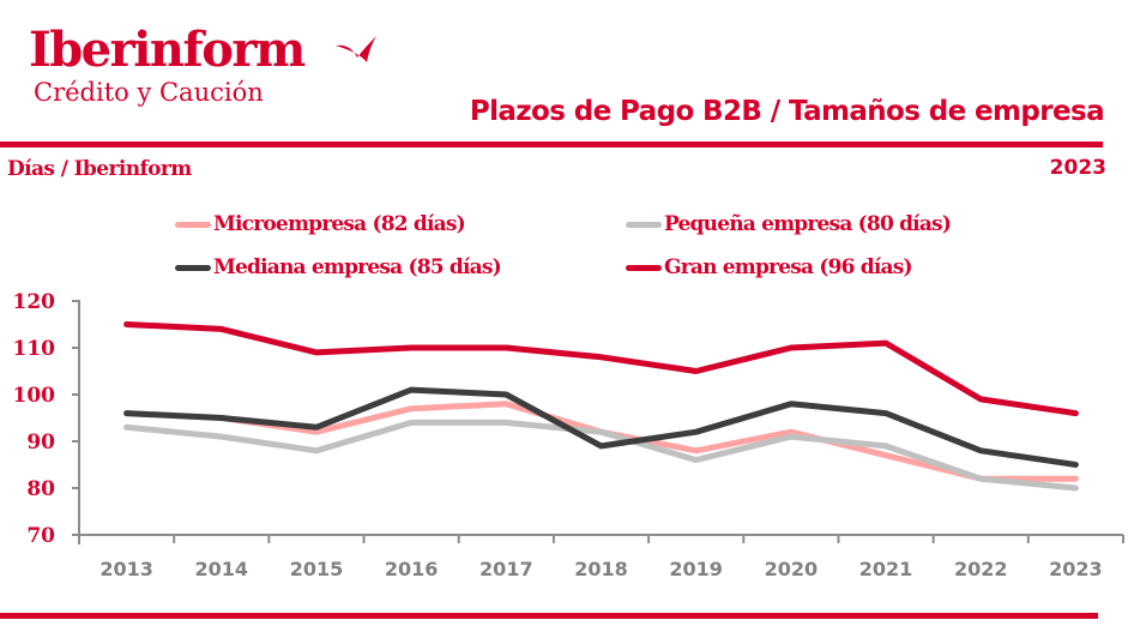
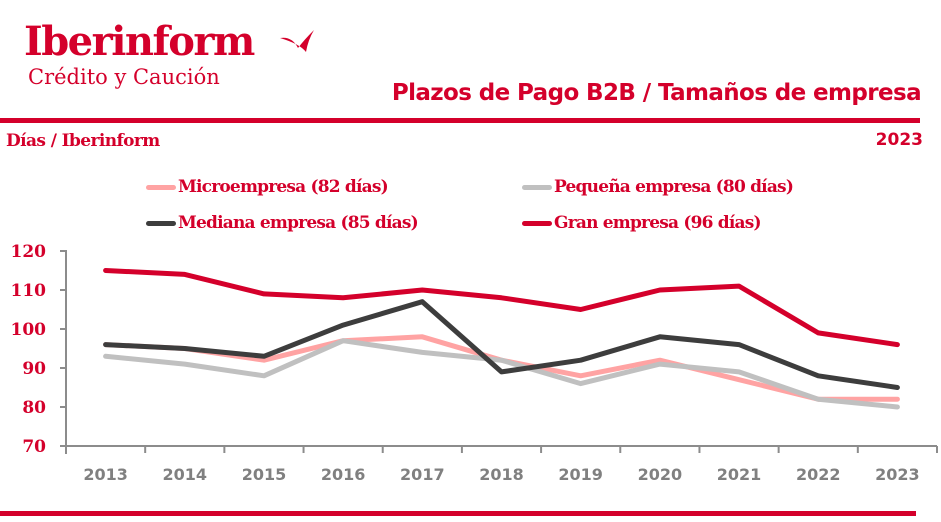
Pequeña empresa (80 días)/2016: 94 -> 97
Gran empresa (96 días)/2016: 110 -> 108
Mediana empresa (85 días)/2017: 100 -> 107
